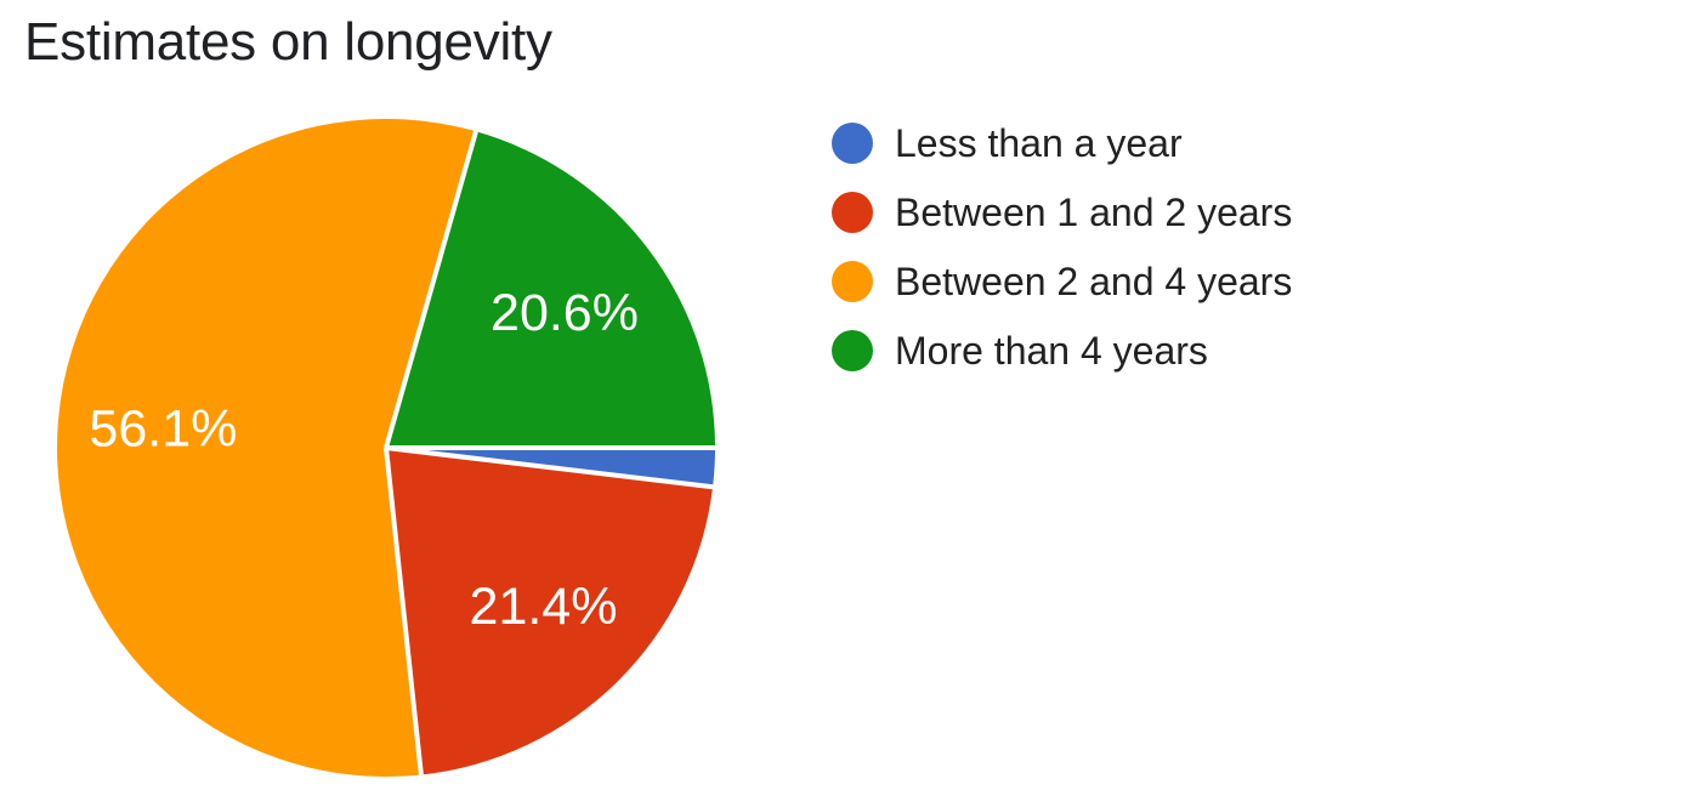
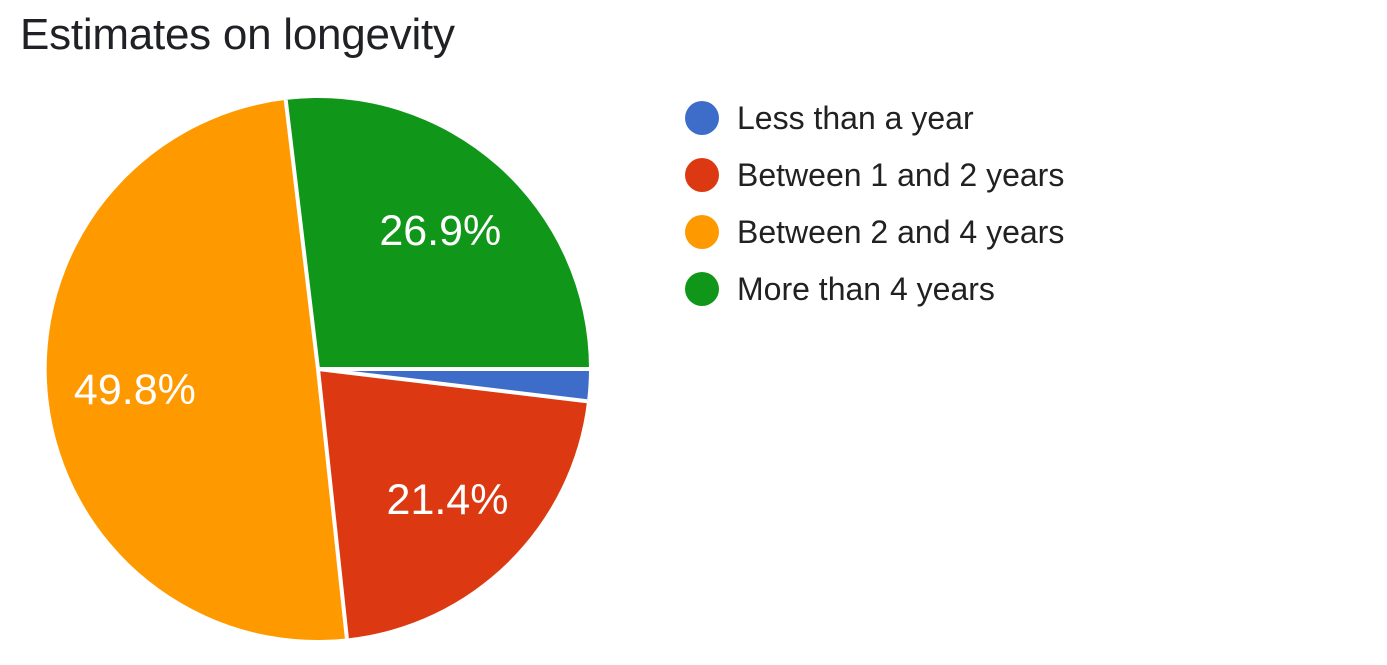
Between 2 and 4 years: 56.1% -> 49.8%
More than 4 years: 20.6% -> 26.9%
